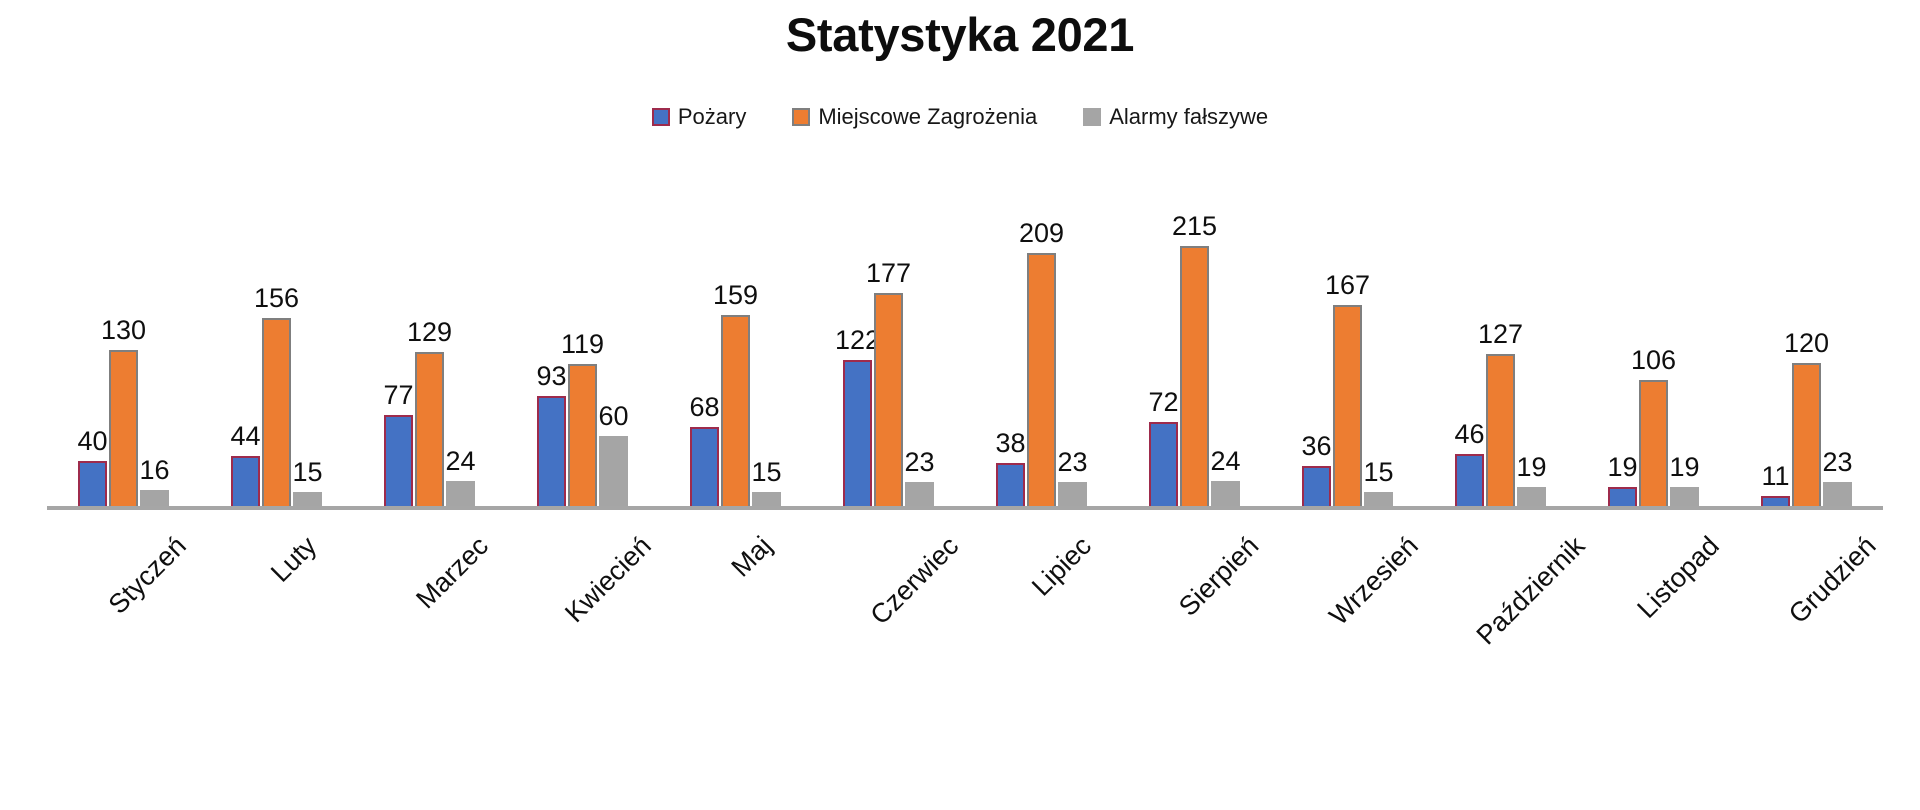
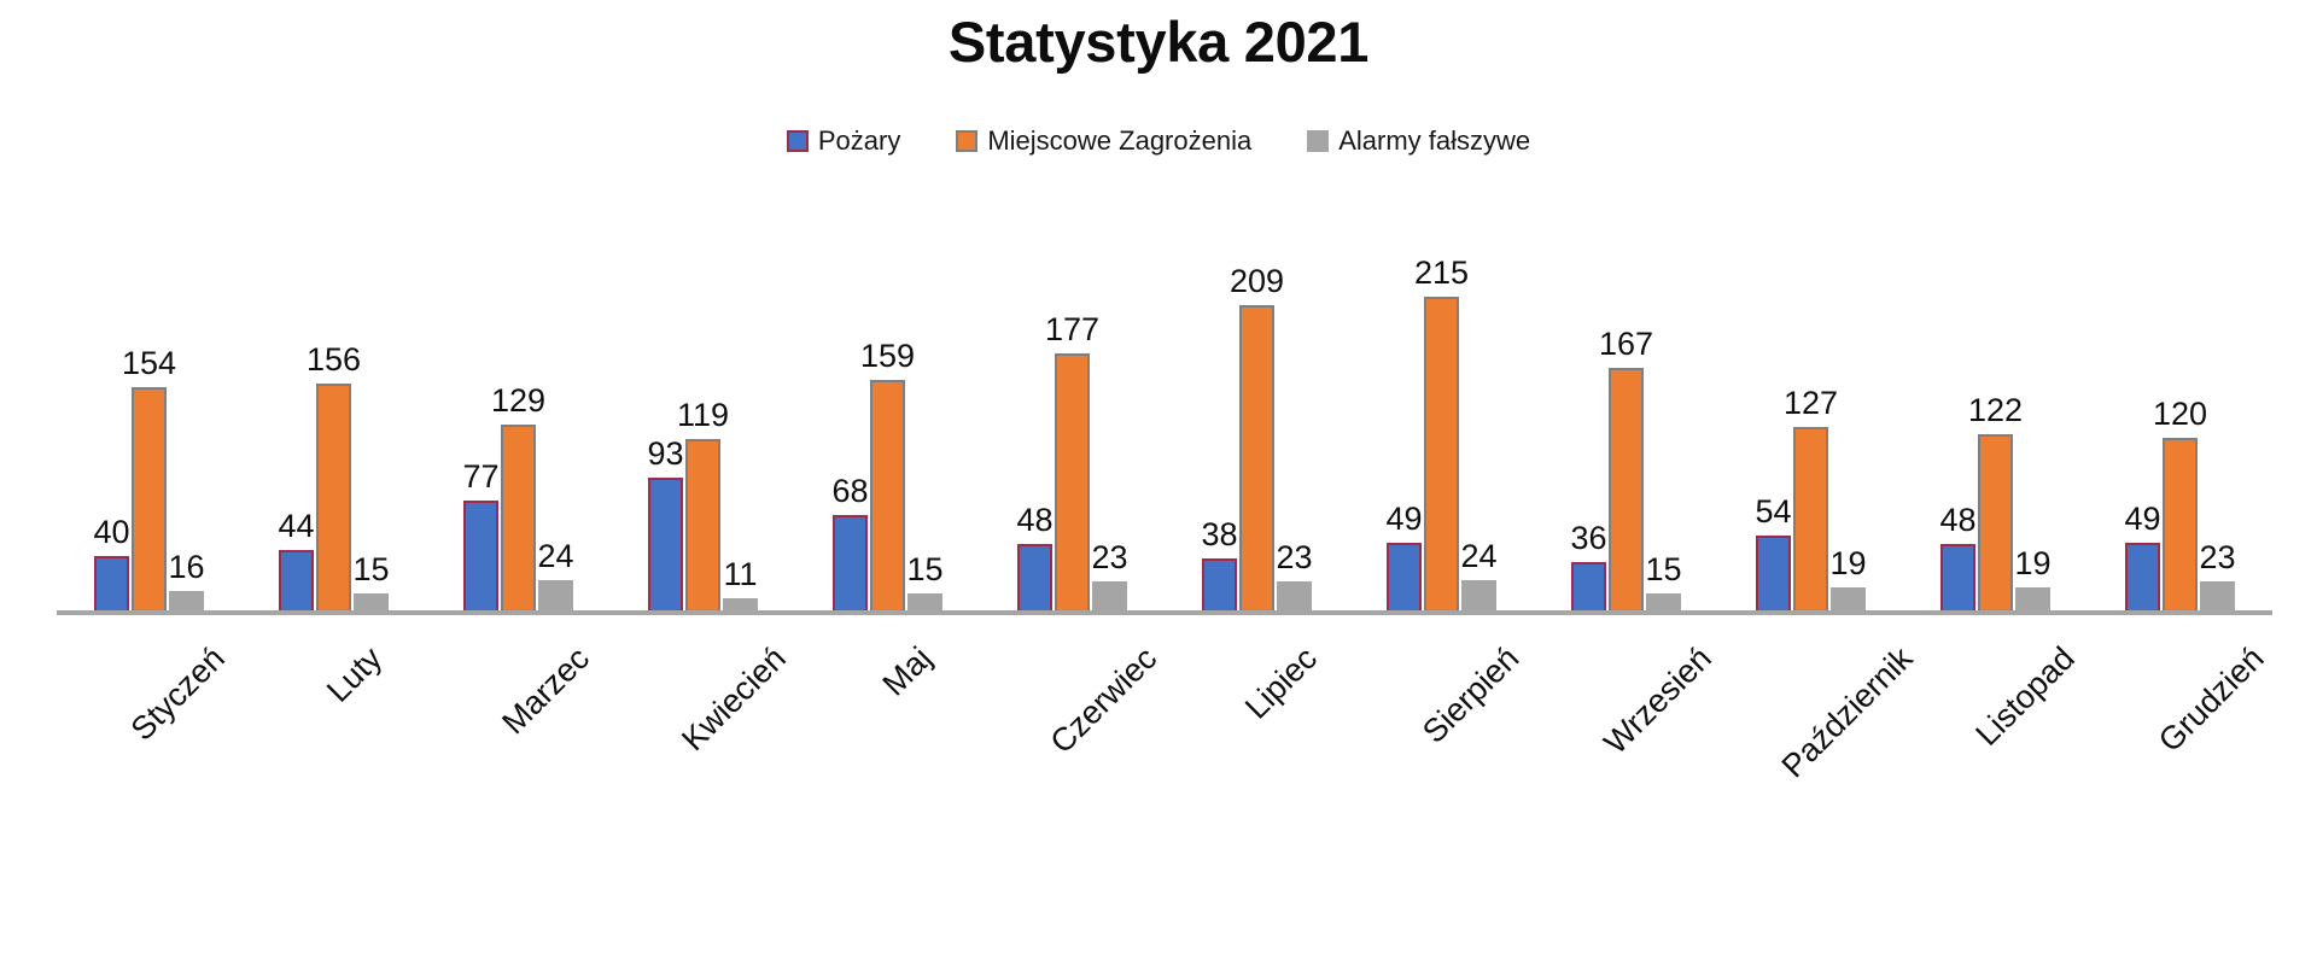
Miejscowe Zagrożenia/Styczeń: 130 -> 154
Alarmy fałszywe/Kwiecień: 60 -> 11
Pożary/Czerwiec: 122 -> 48
Pożary/Sierpień: 72 -> 49
Pożary/Październik: 46 -> 54
Pożary/Listopad: 19 -> 48
Miejscowe Zagrożenia/Listopad: 106 -> 122
Pożary/Grudzień: 11 -> 49
